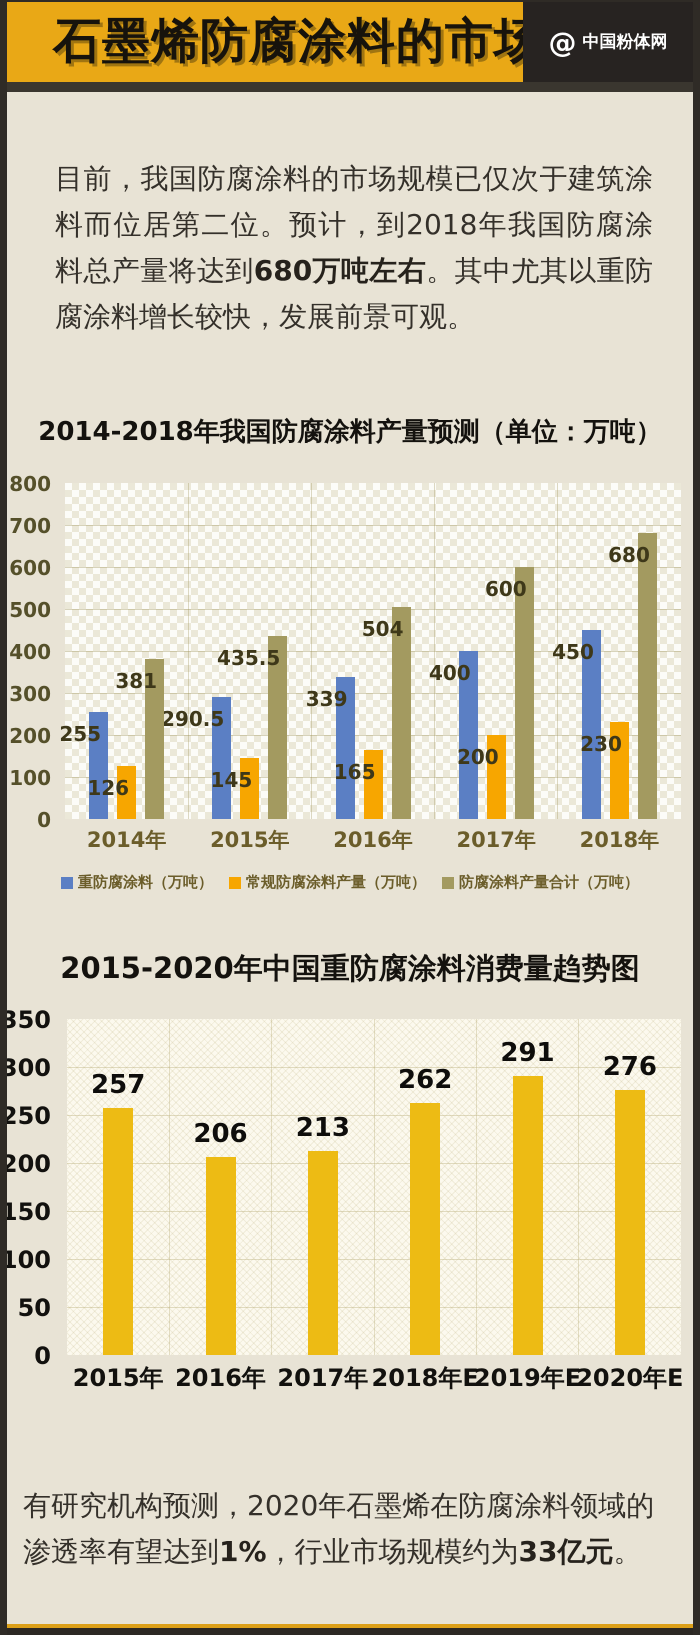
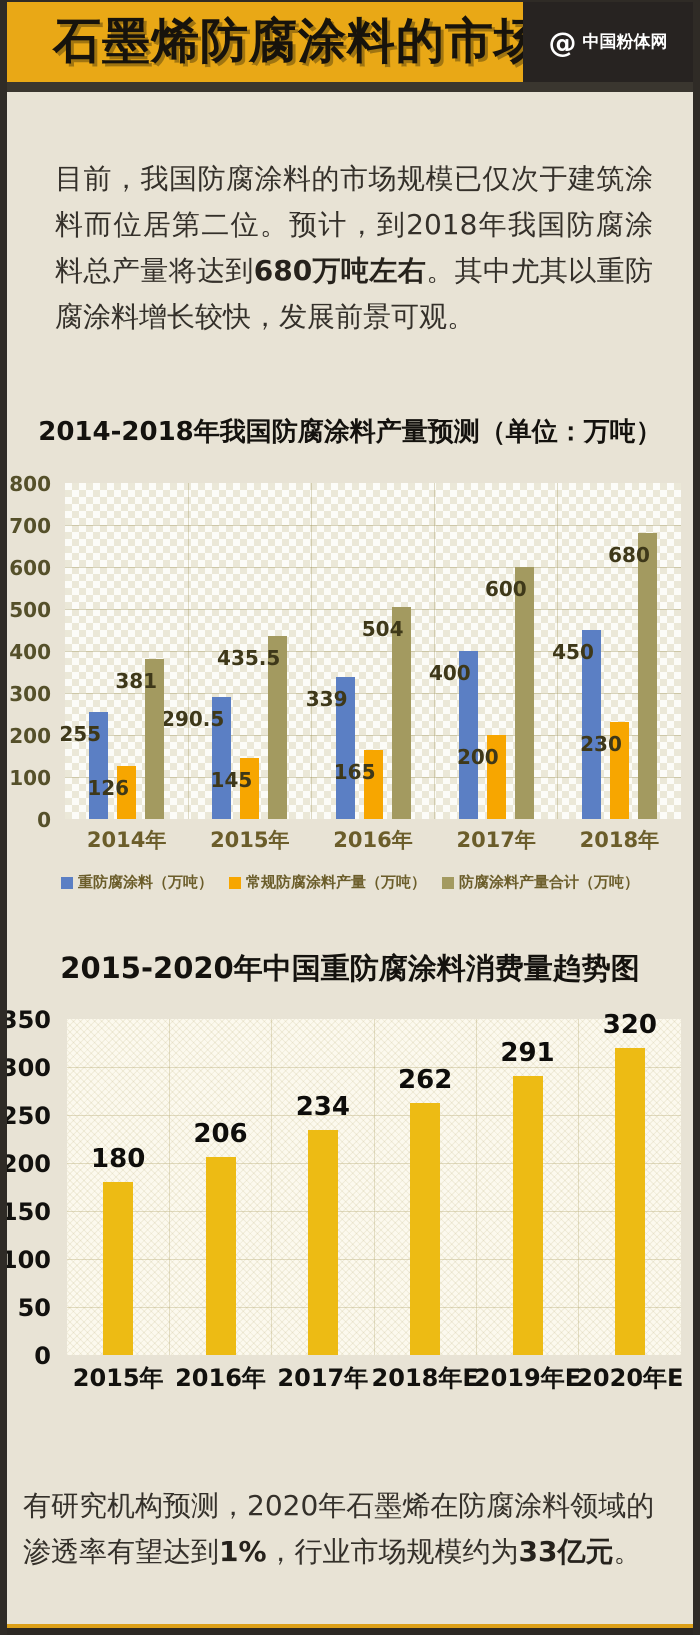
2015-2020年中国重防腐涂料消费量趋势图/2015年: 257 -> 180
2015-2020年中国重防腐涂料消费量趋势图/2017年: 213 -> 234
2015-2020年中国重防腐涂料消费量趋势图/2020年E: 276 -> 320
